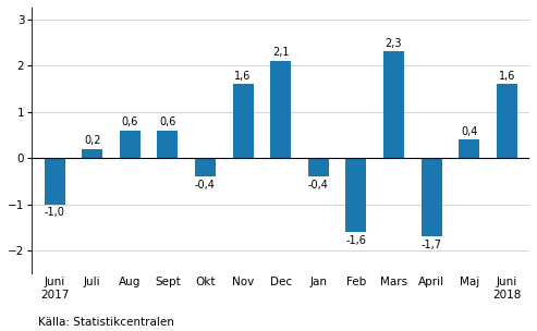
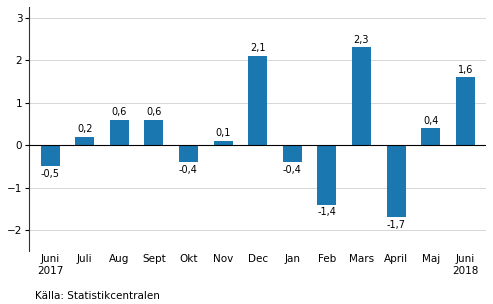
Juni 2017: -1,0 -> -0,5
Nov: 1,6 -> 0,1
Feb: -1,6 -> -1,4
